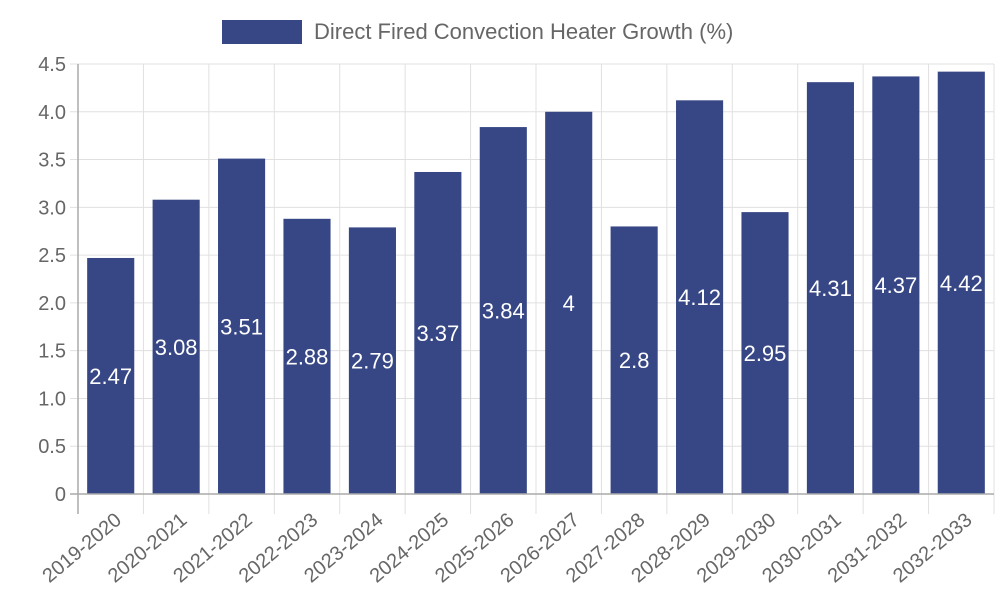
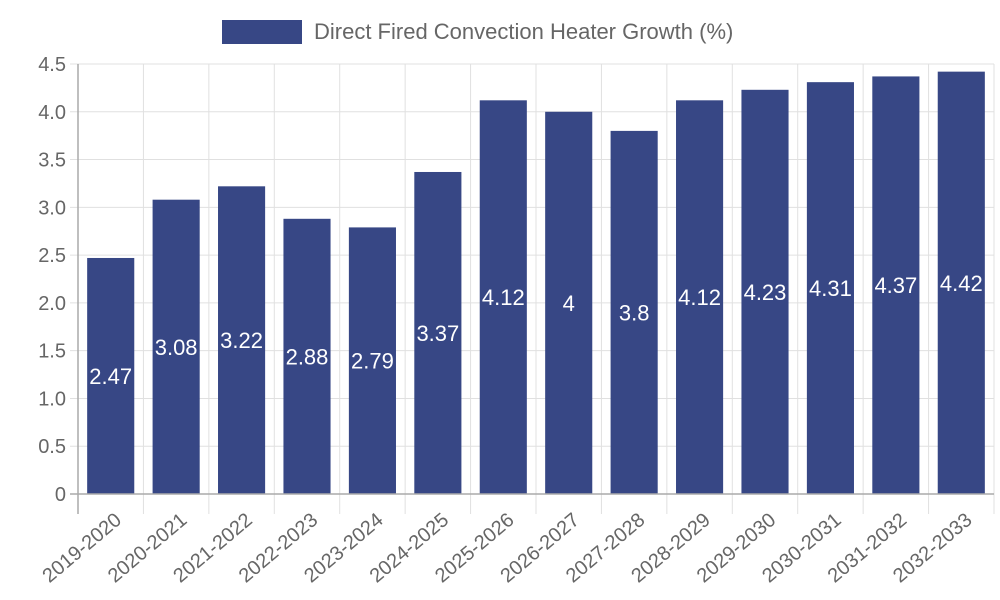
2021-2022: 3.51 -> 3.22
2025-2026: 3.84 -> 4.12
2027-2028: 2.8 -> 3.8
2029-2030: 2.95 -> 4.23
